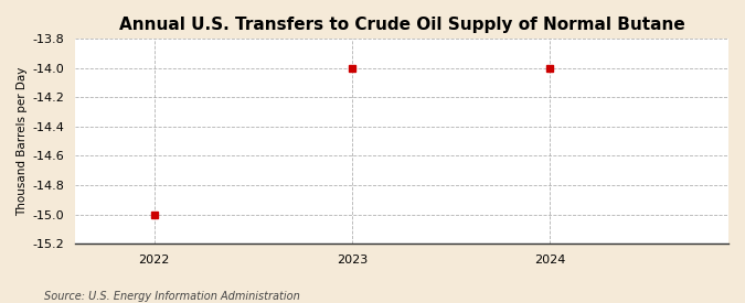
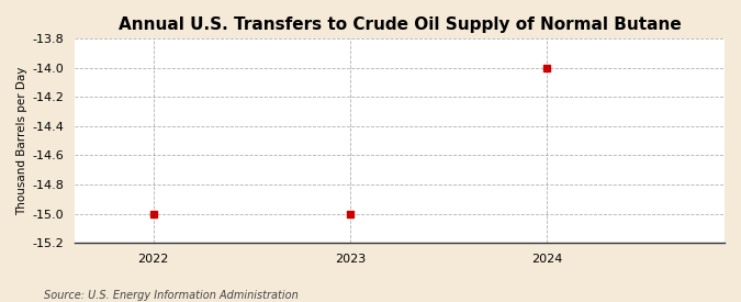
2023: -14 -> -15
